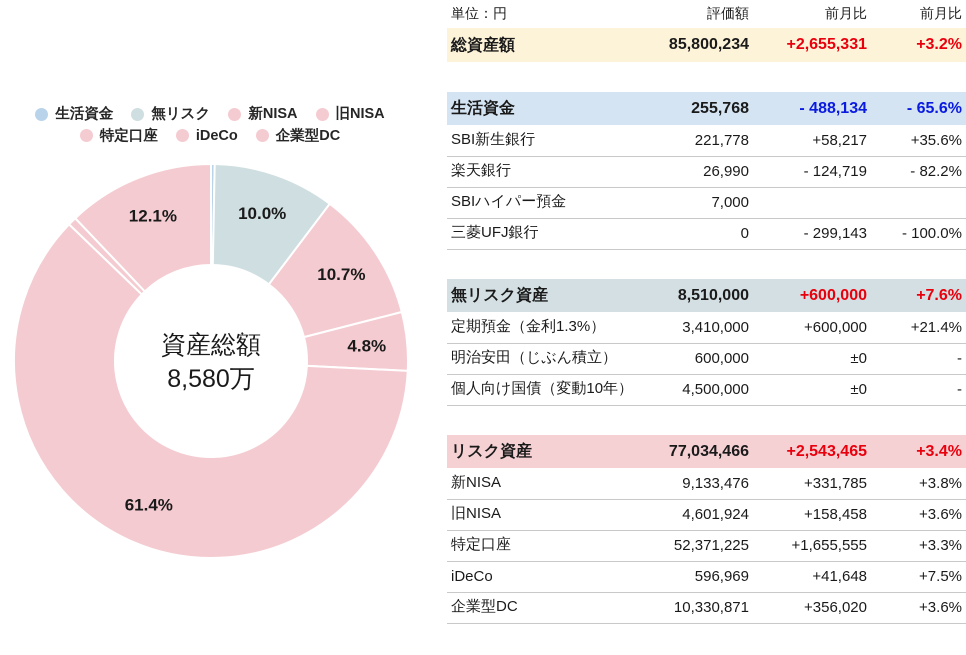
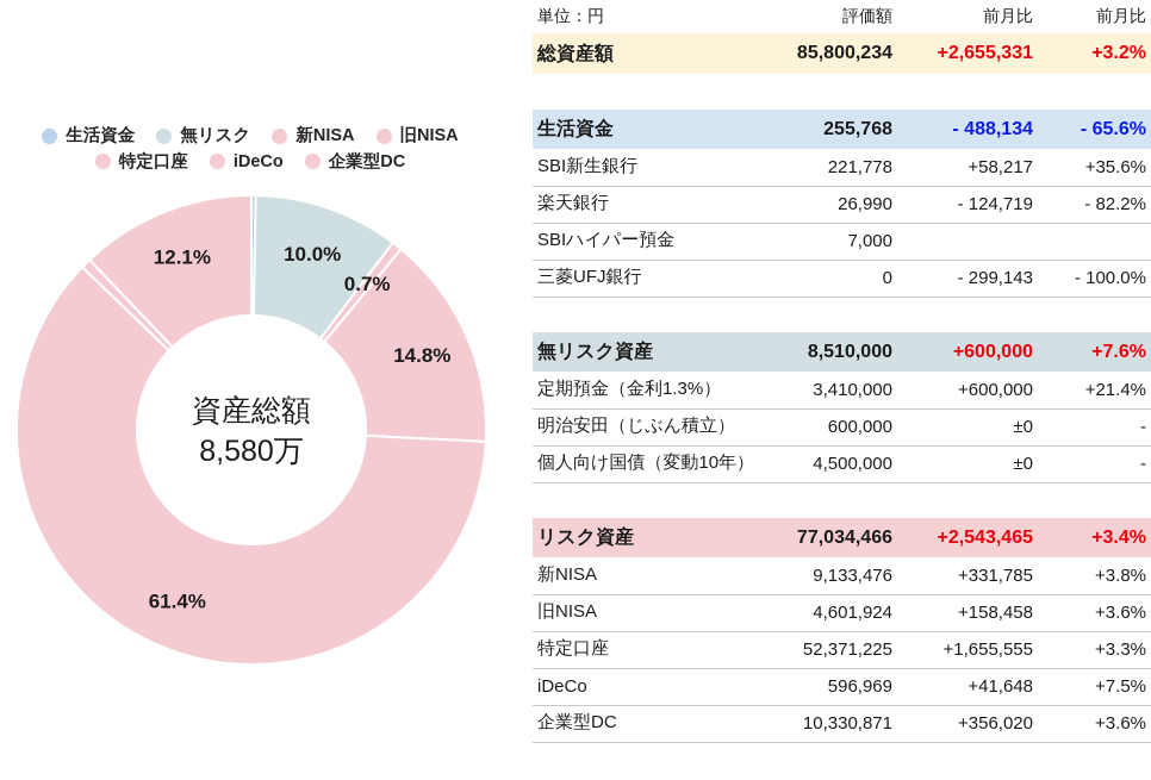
新NISA: 10.7% -> 0.7%
旧NISA: 4.8% -> 14.8%
